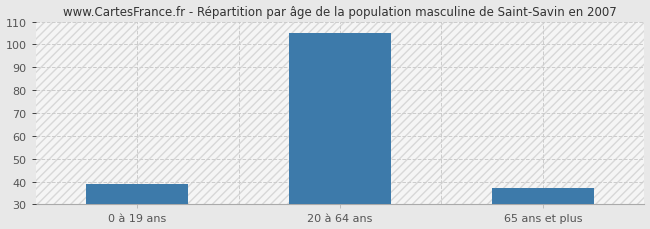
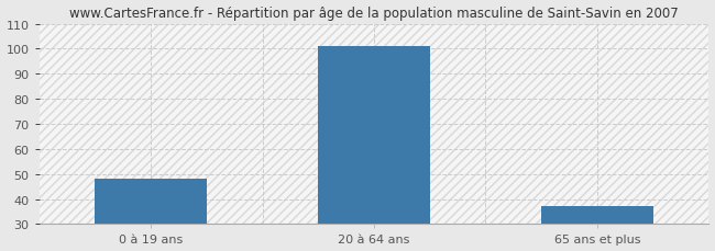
0 à 19 ans: 39 -> 48
20 à 64 ans: 105 -> 101
